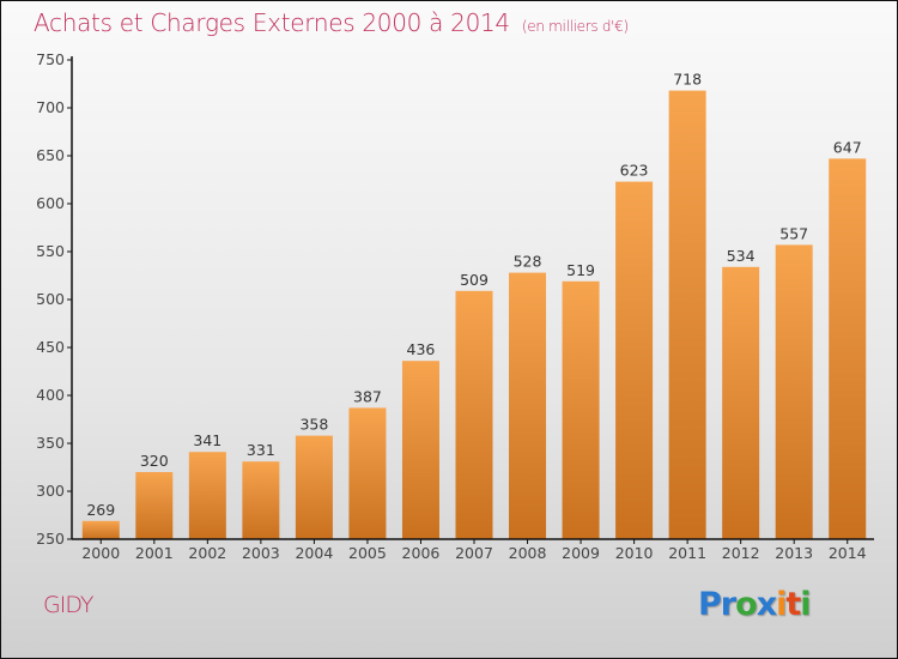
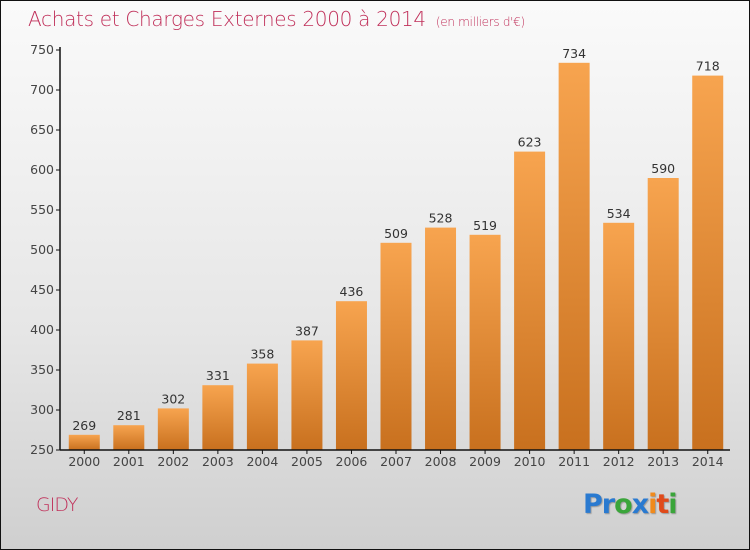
2001: 320 -> 281
2002: 341 -> 302
2011: 718 -> 734
2013: 557 -> 590
2014: 647 -> 718
